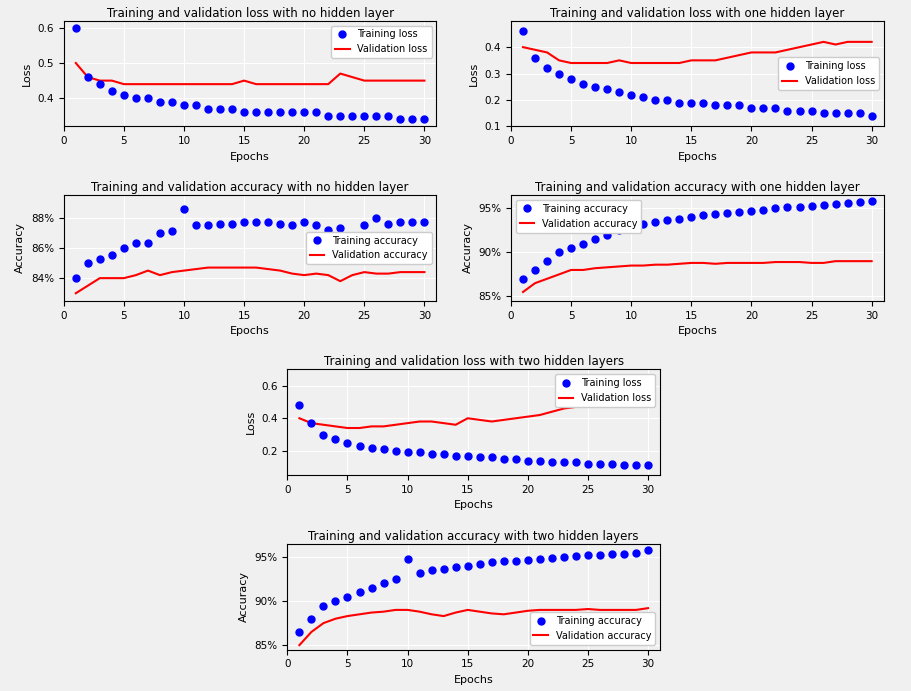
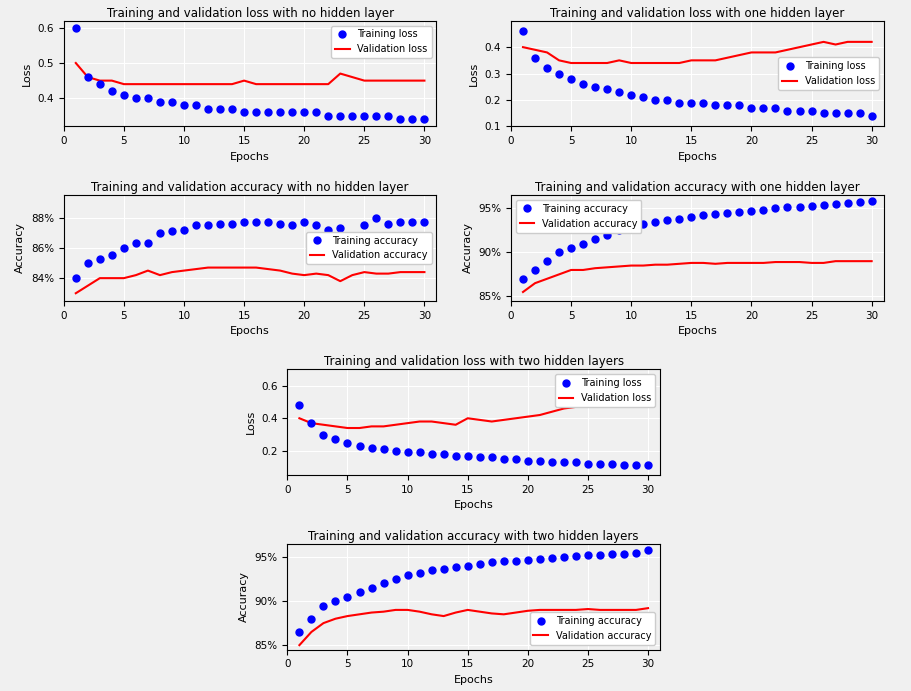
Training and validation accuracy with no hidden layer/Training accuracy/10: 88.6% -> 87.2%
Training and validation accuracy with two hidden layers/Training accuracy/10: 94.8% -> 93.0%
